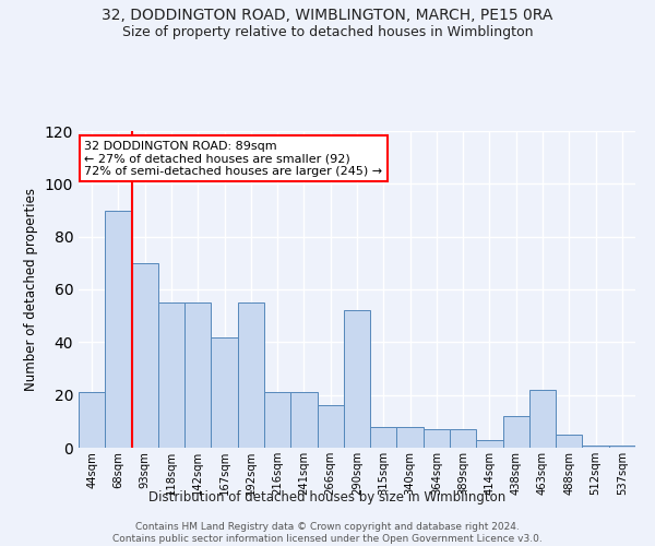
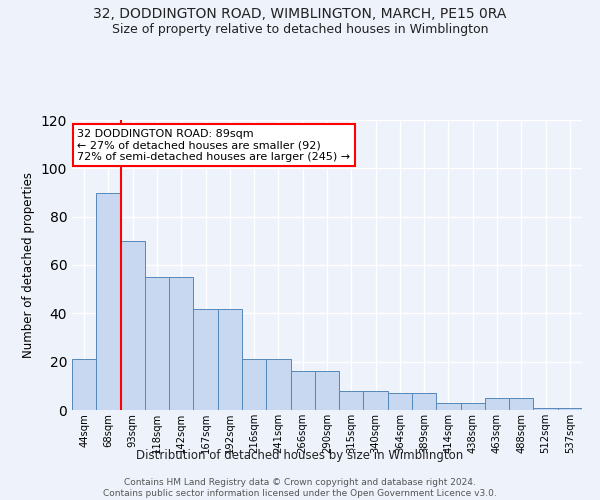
192sqm: 55 -> 42
290sqm: 52 -> 16
438sqm: 12 -> 3
463sqm: 22 -> 5
